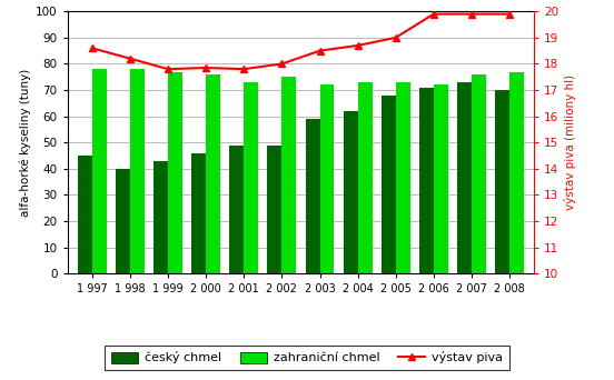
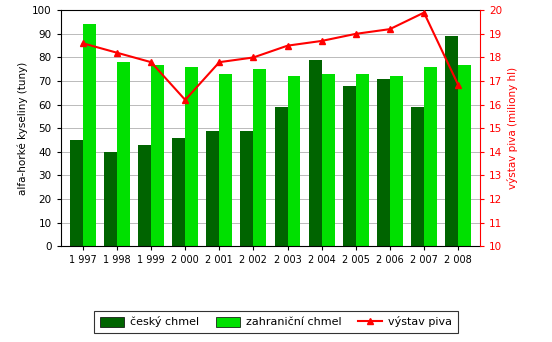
zahraniční chmel/1 997: 78 -> 94
výstav piva/2 000: 17.85 -> 16.20
český chmel/2 004: 62 -> 79
výstav piva/2 006: 19.90 -> 19.20
český chmel/2 007: 73 -> 59
český chmel/2 008: 70 -> 89
výstav piva/2 008: 19.90 -> 16.85
